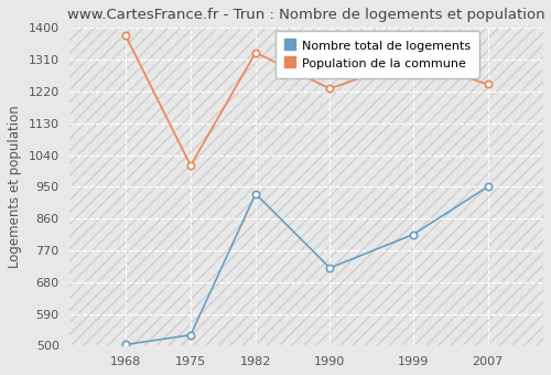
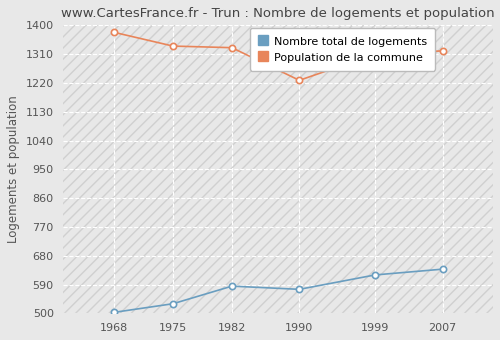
Population de la commune/1975: 1010 -> 1335
Nombre total de logements/1982: 930 -> 585
Nombre total de logements/1990: 720 -> 575
Nombre total de logements/1999: 815 -> 620
Nombre total de logements/2007: 950 -> 638
Population de la commune/2007: 1240 -> 1320
